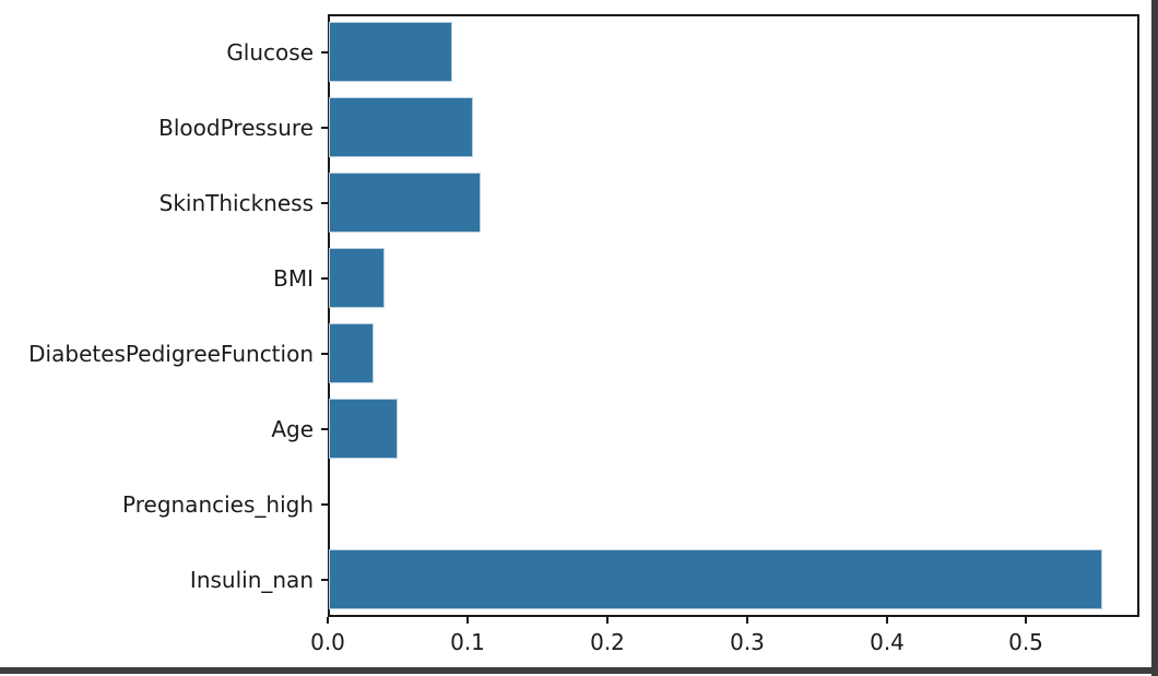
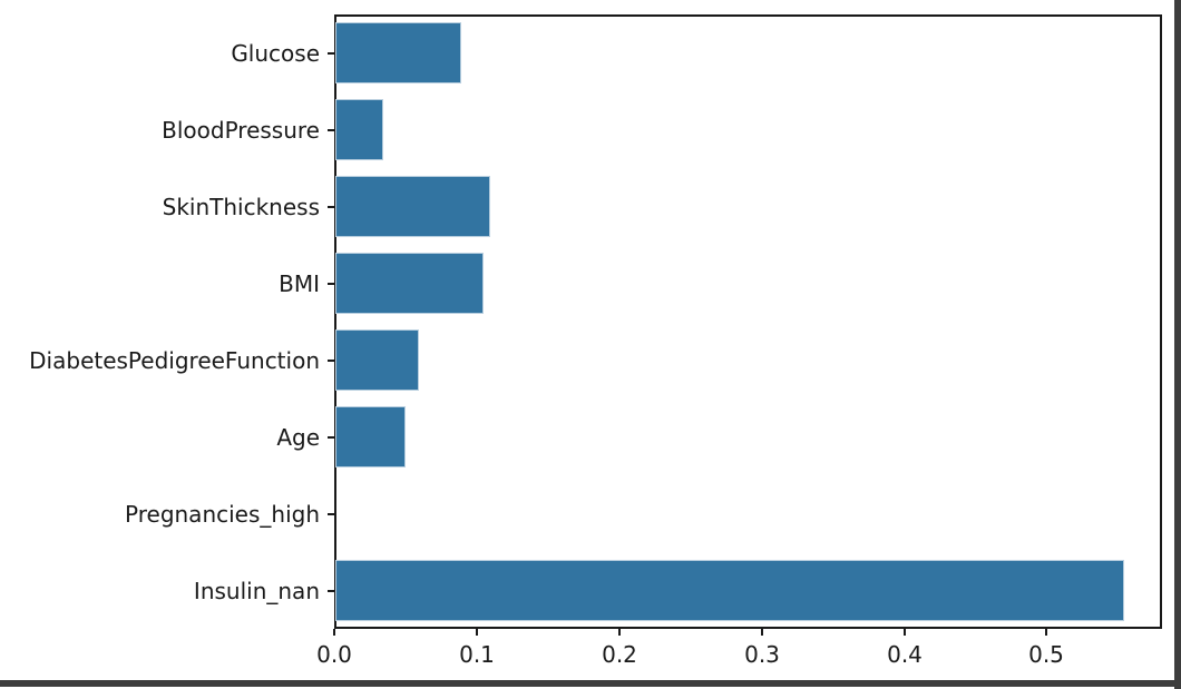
BloodPressure: 0.103 -> 0.034
BMI: 0.040 -> 0.104
DiabetesPedigreeFunction: 0.032 -> 0.059
